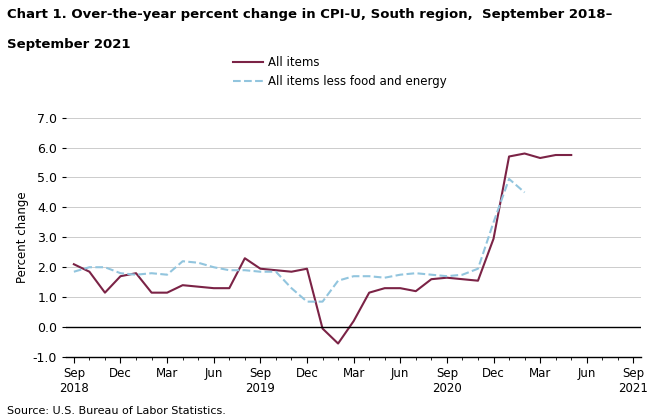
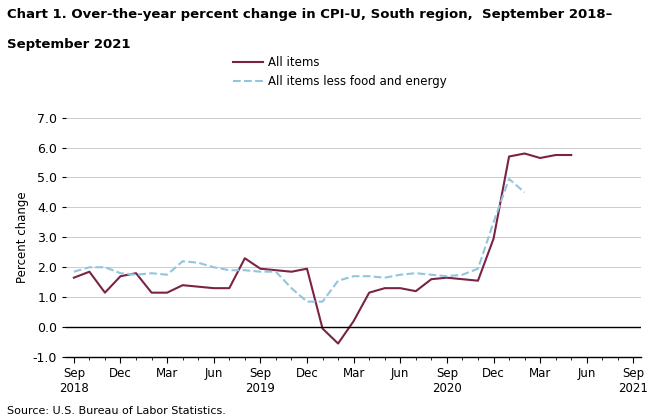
All items/Sep 2018: 2.10 -> 1.65
